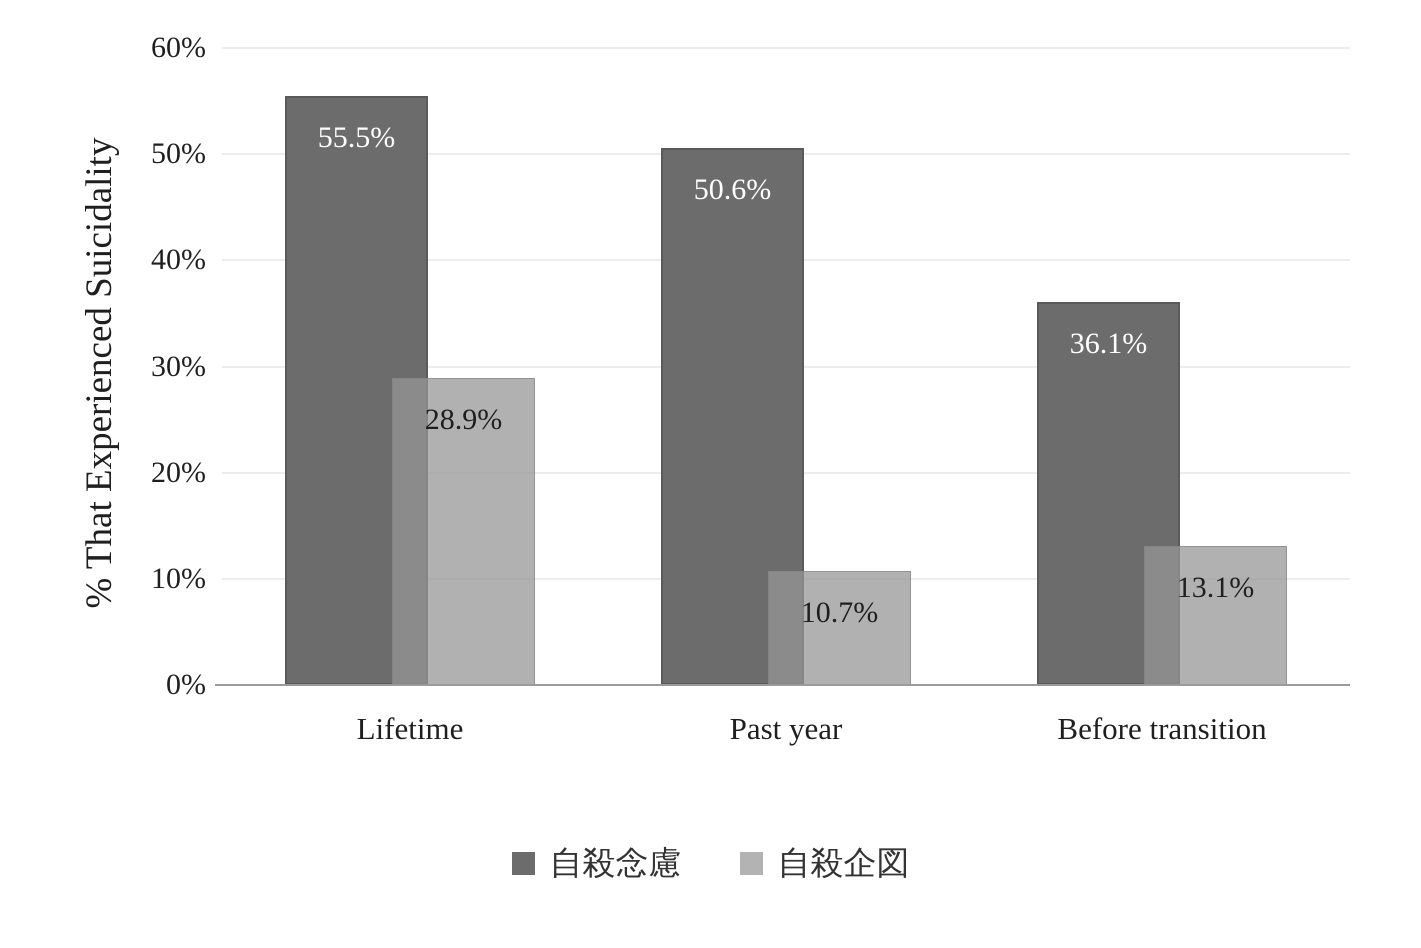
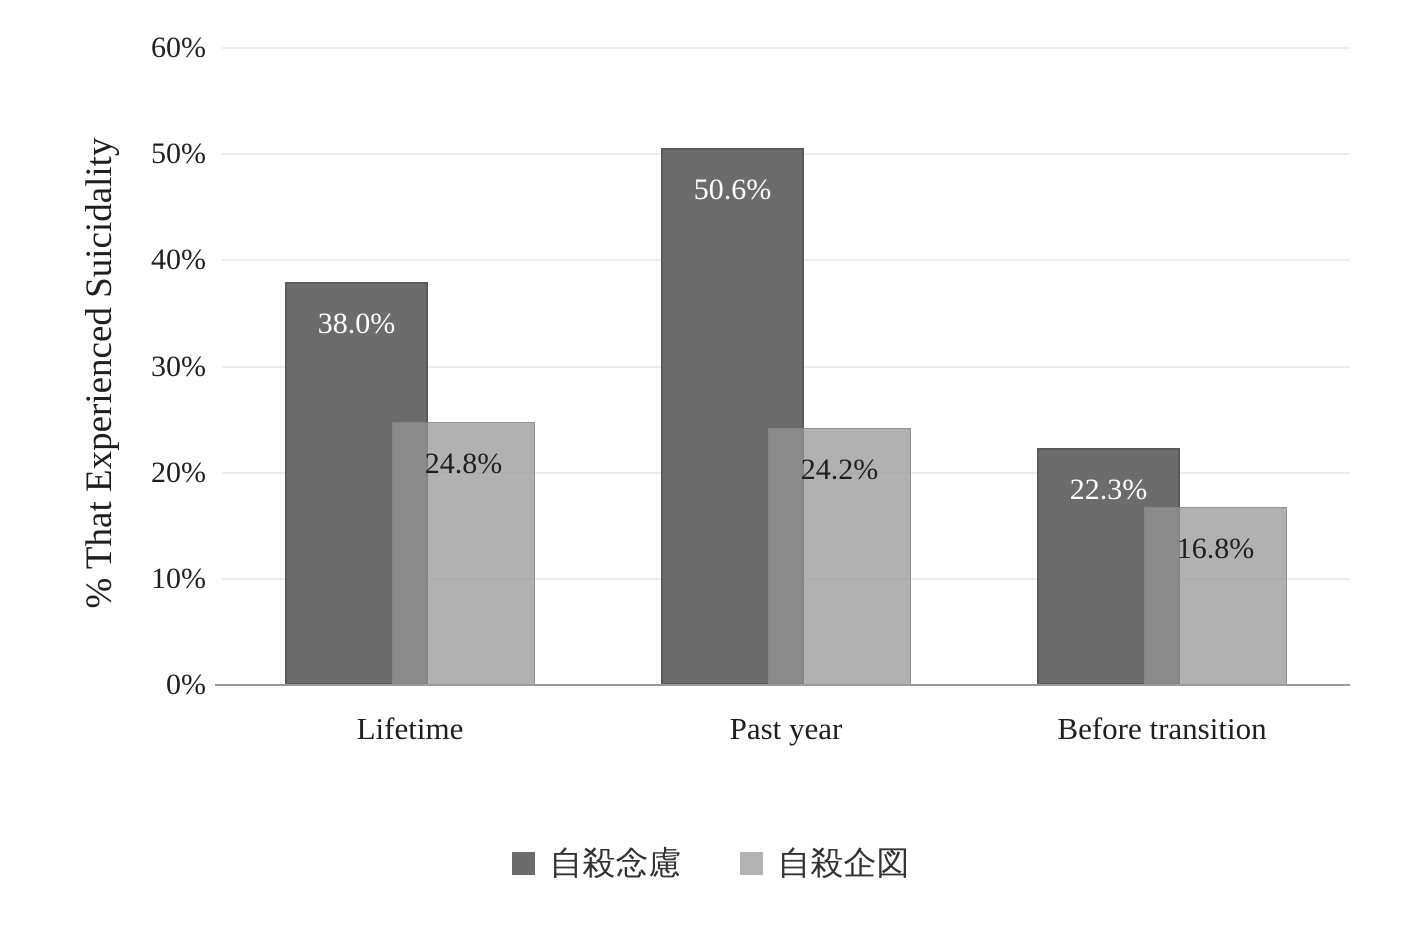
自殺念慮/Lifetime: 55.5% -> 38.0%
自殺企図/Lifetime: 28.9% -> 24.8%
自殺企図/Past year: 10.7% -> 24.2%
自殺念慮/Before transition: 36.1% -> 22.3%
自殺企図/Before transition: 13.1% -> 16.8%
